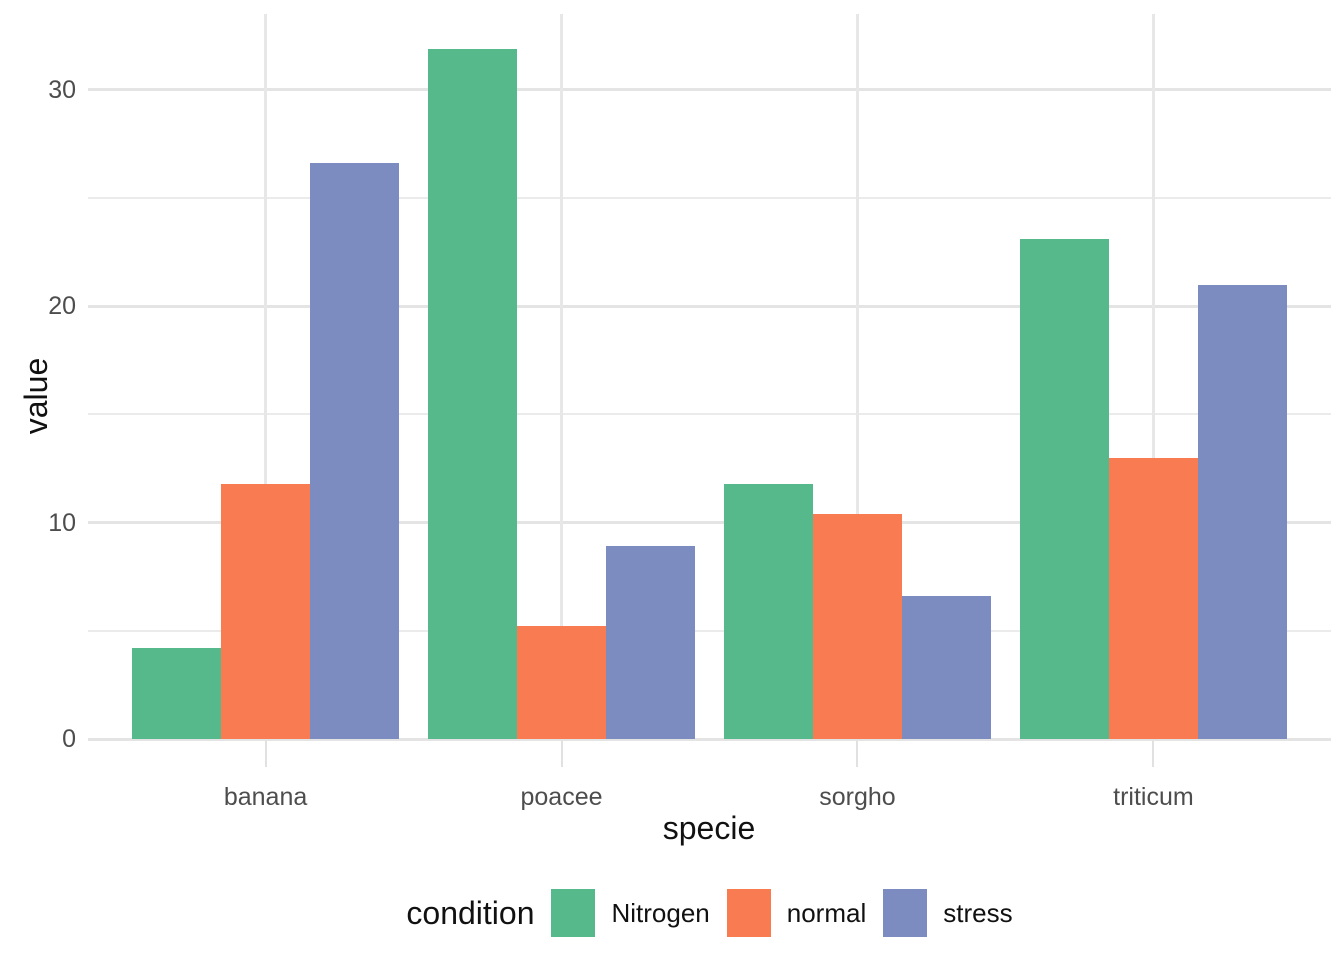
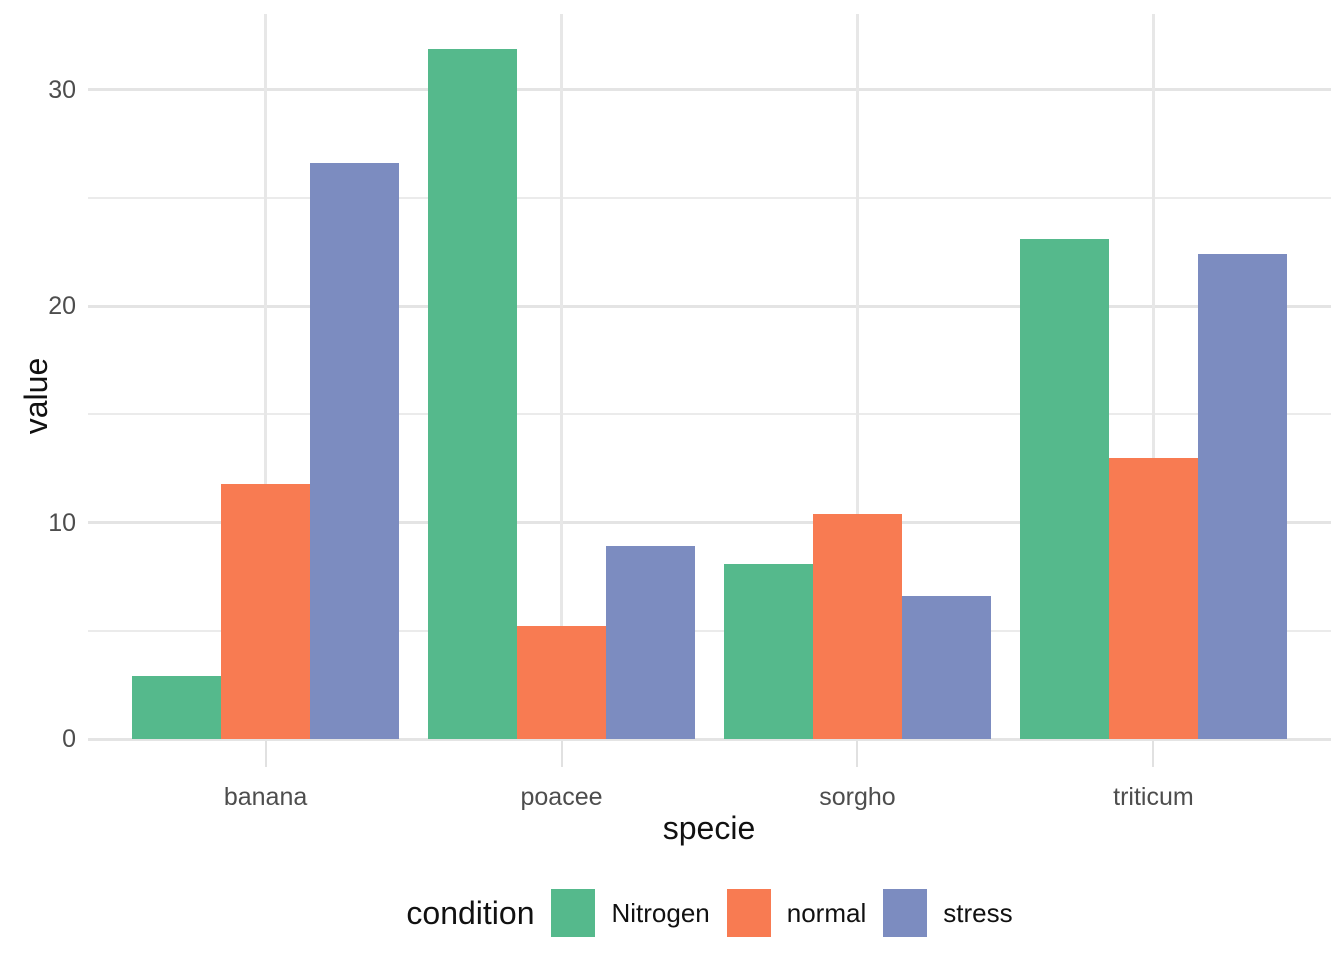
Nitrogen/banana: 4.2 -> 2.9
Nitrogen/sorgho: 11.8 -> 8.1
stress/triticum: 21.0 -> 22.4
